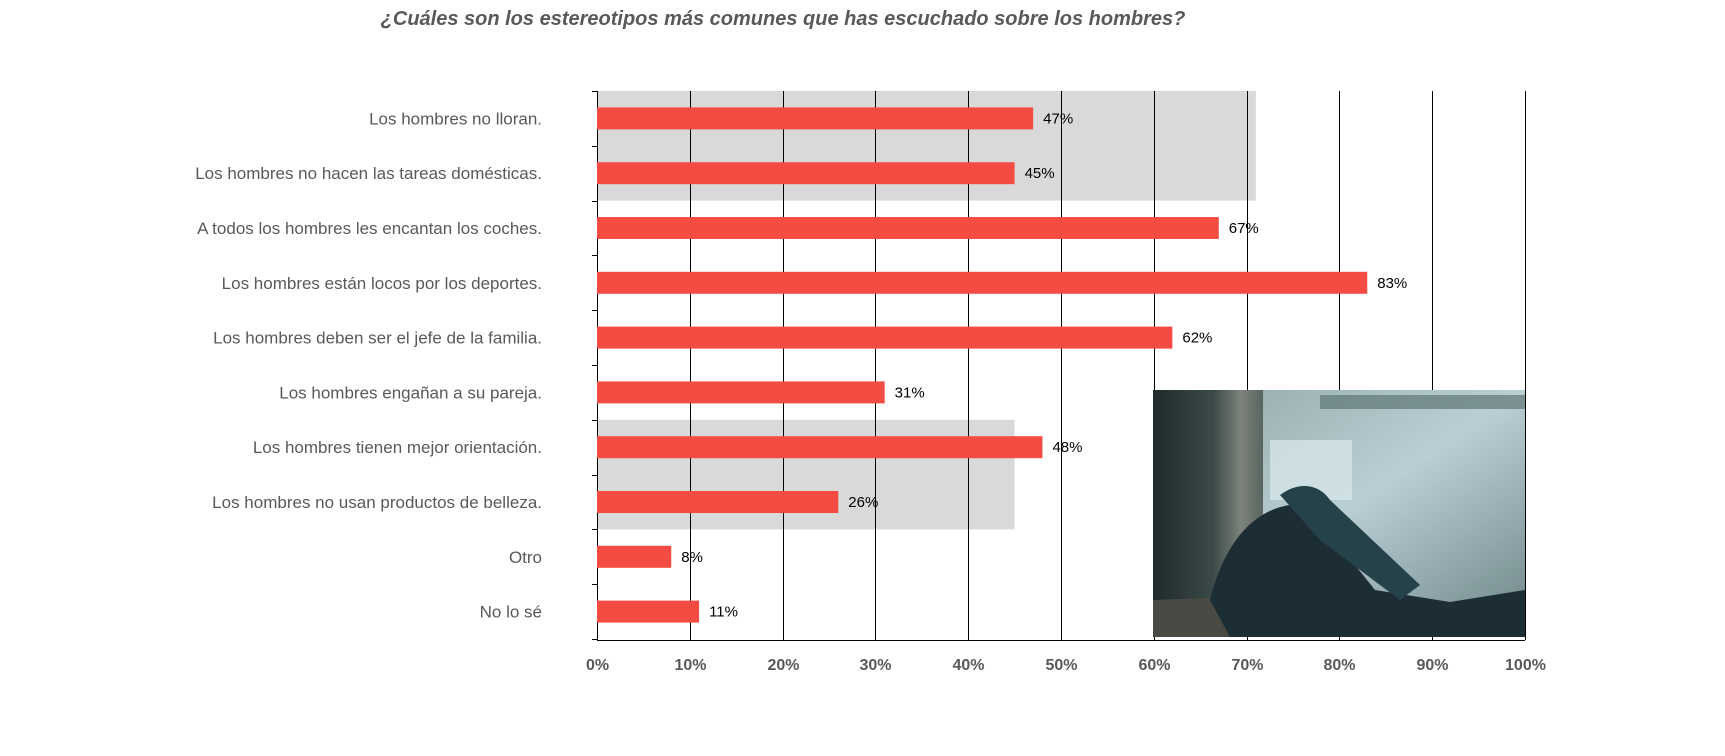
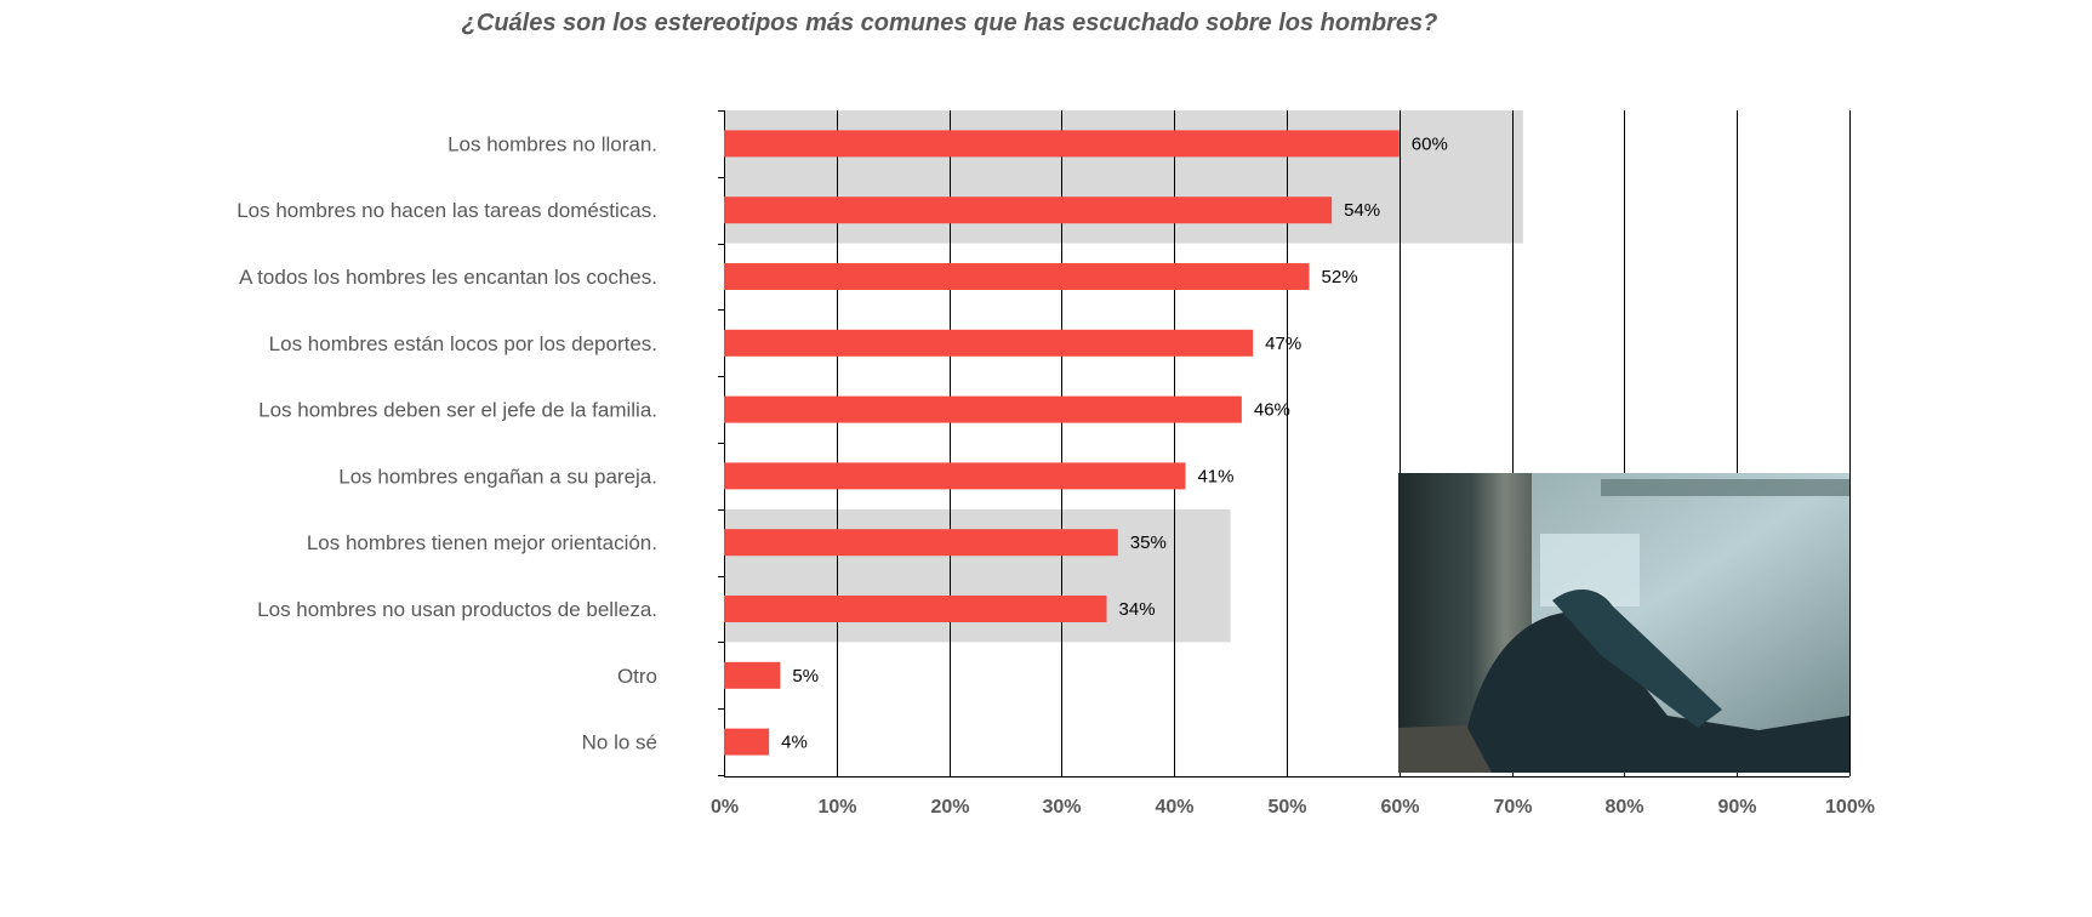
Los hombres no lloran.: 47% -> 60%
Los hombres no hacen las tareas domésticas.: 45% -> 54%
A todos los hombres les encantan los coches.: 67% -> 52%
Los hombres están locos por los deportes.: 83% -> 47%
Los hombres deben ser el jefe de la familia.: 62% -> 46%
Los hombres engañan a su pareja.: 31% -> 41%
Los hombres tienen mejor orientación.: 48% -> 35%
Los hombres no usan productos de belleza.: 26% -> 34%
Otro: 8% -> 5%
No lo sé: 11% -> 4%
